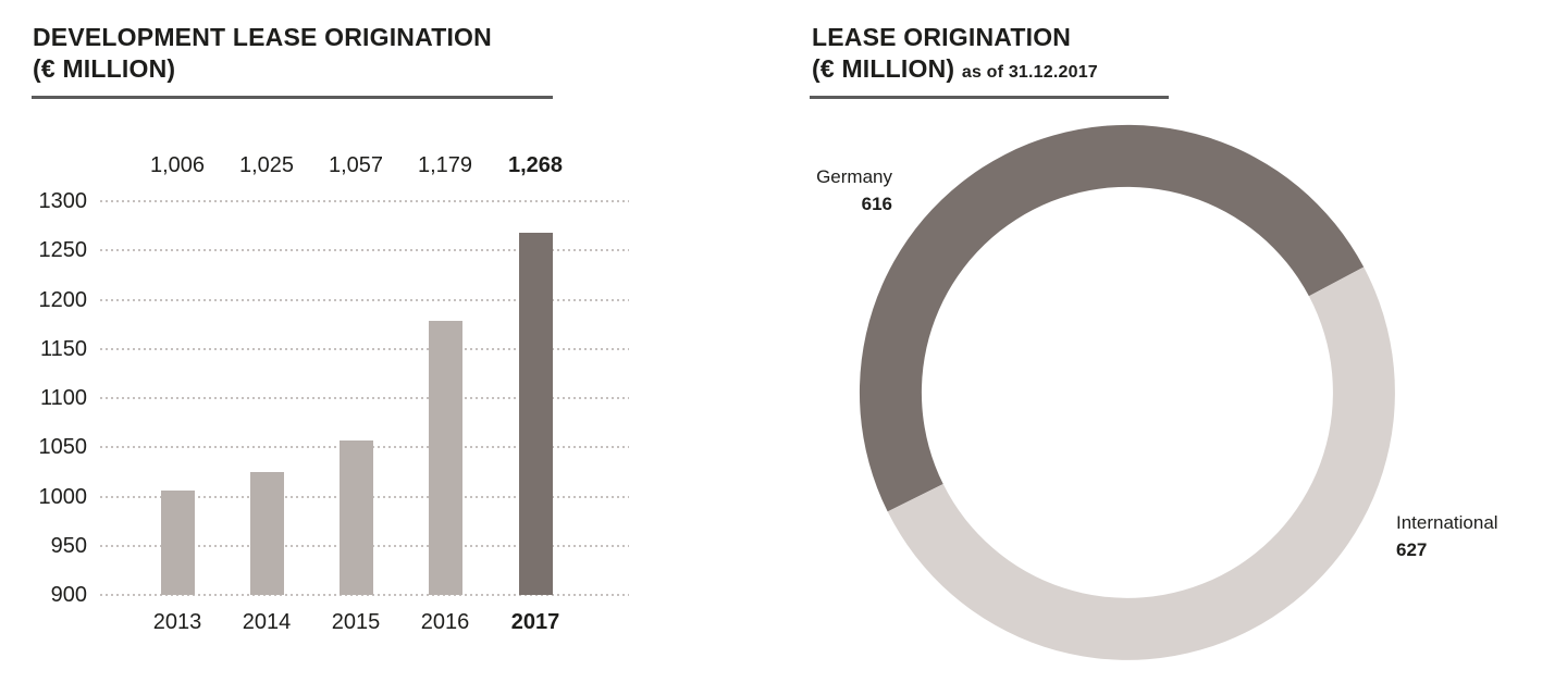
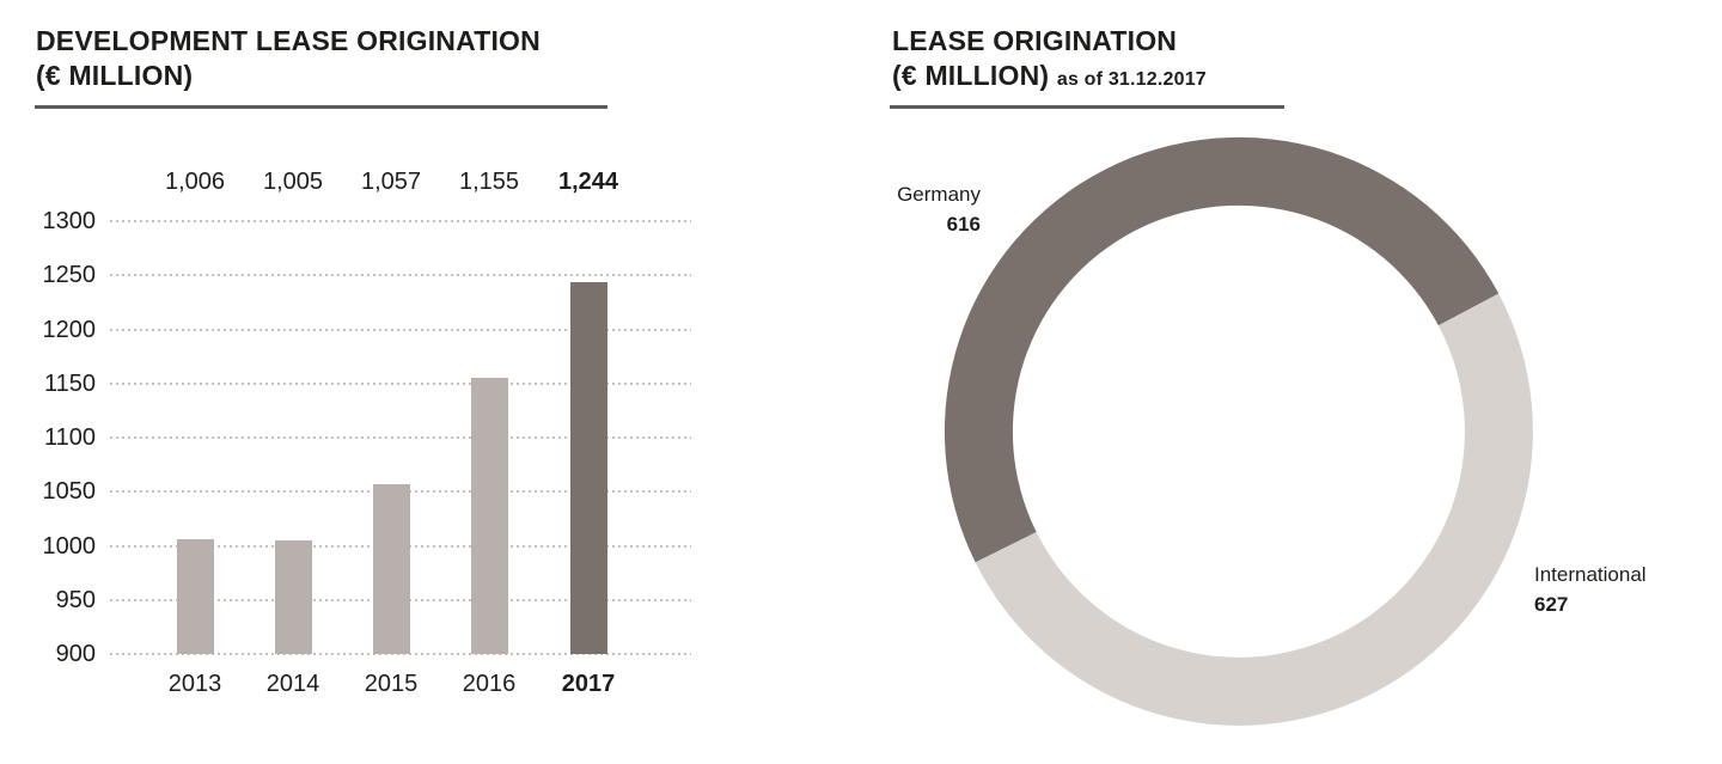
DEVELOPMENT LEASE ORIGINATION (€ MILLION)/2014: 1,025 -> 1,005
DEVELOPMENT LEASE ORIGINATION (€ MILLION)/2016: 1,179 -> 1,155
DEVELOPMENT LEASE ORIGINATION (€ MILLION)/2017: 1,268 -> 1,244
